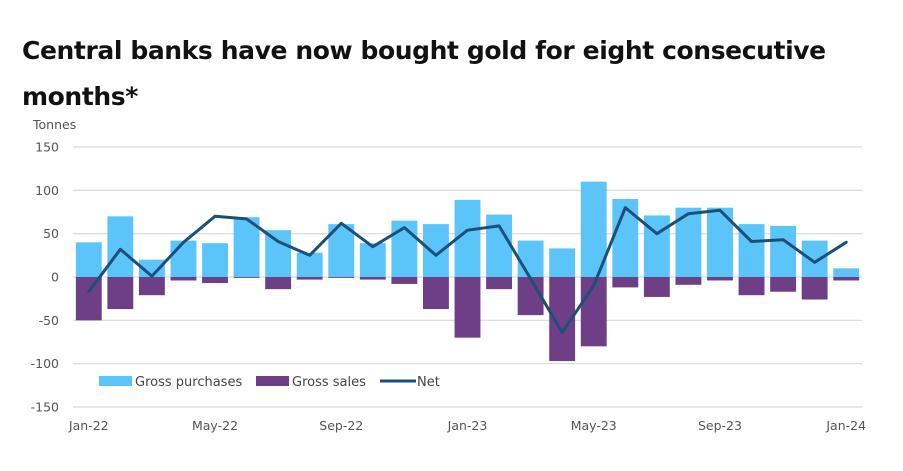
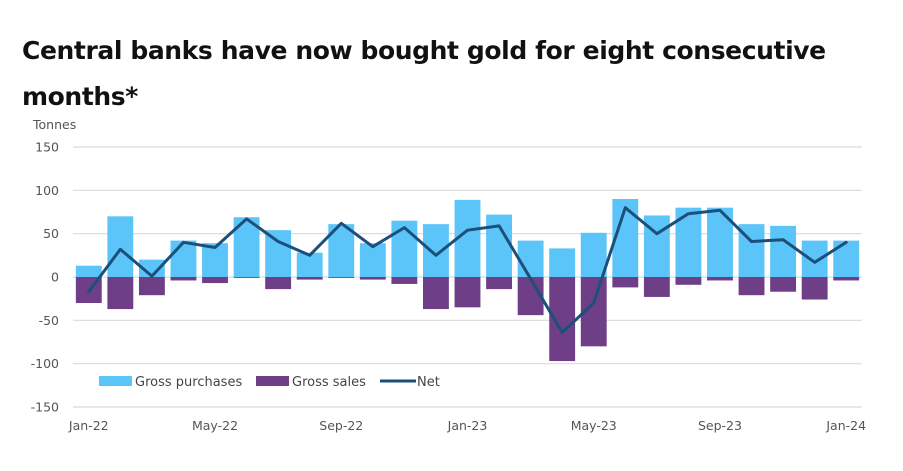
Gross purchases/Jan-22: 40 -> 10
Gross sales/Jan-22: -50 -> -30
Net/May-22: 70 -> 30
Gross sales/Jan-23: -70 -> -40
Gross purchases/May-23: 110 -> 50
Net/May-23: -10 -> -30
Gross purchases/Jan-24: 10 -> 40
